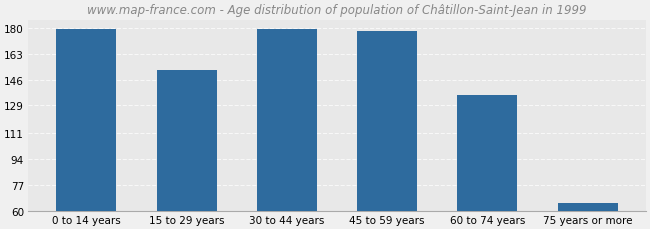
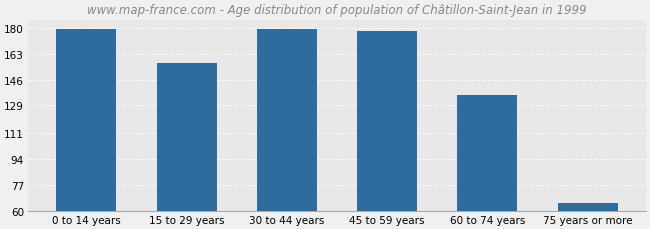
15 to 29 years: 152 -> 157
